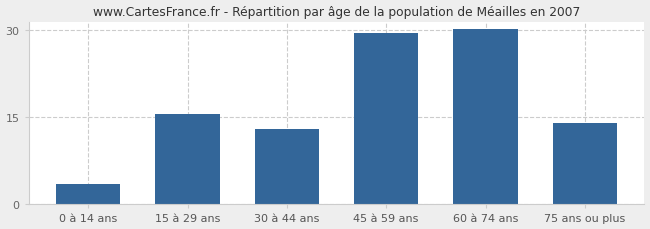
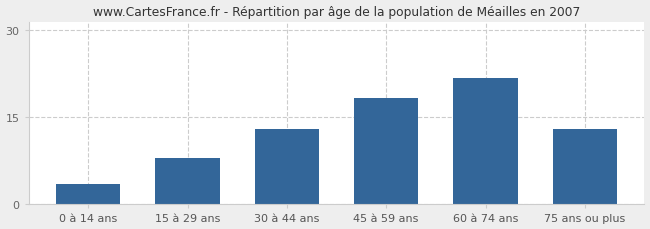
15 à 29 ans: 15.5 -> 8.0
45 à 59 ans: 29.5 -> 18.4
60 à 74 ans: 30.2 -> 21.8
75 ans ou plus: 14.0 -> 13.0
